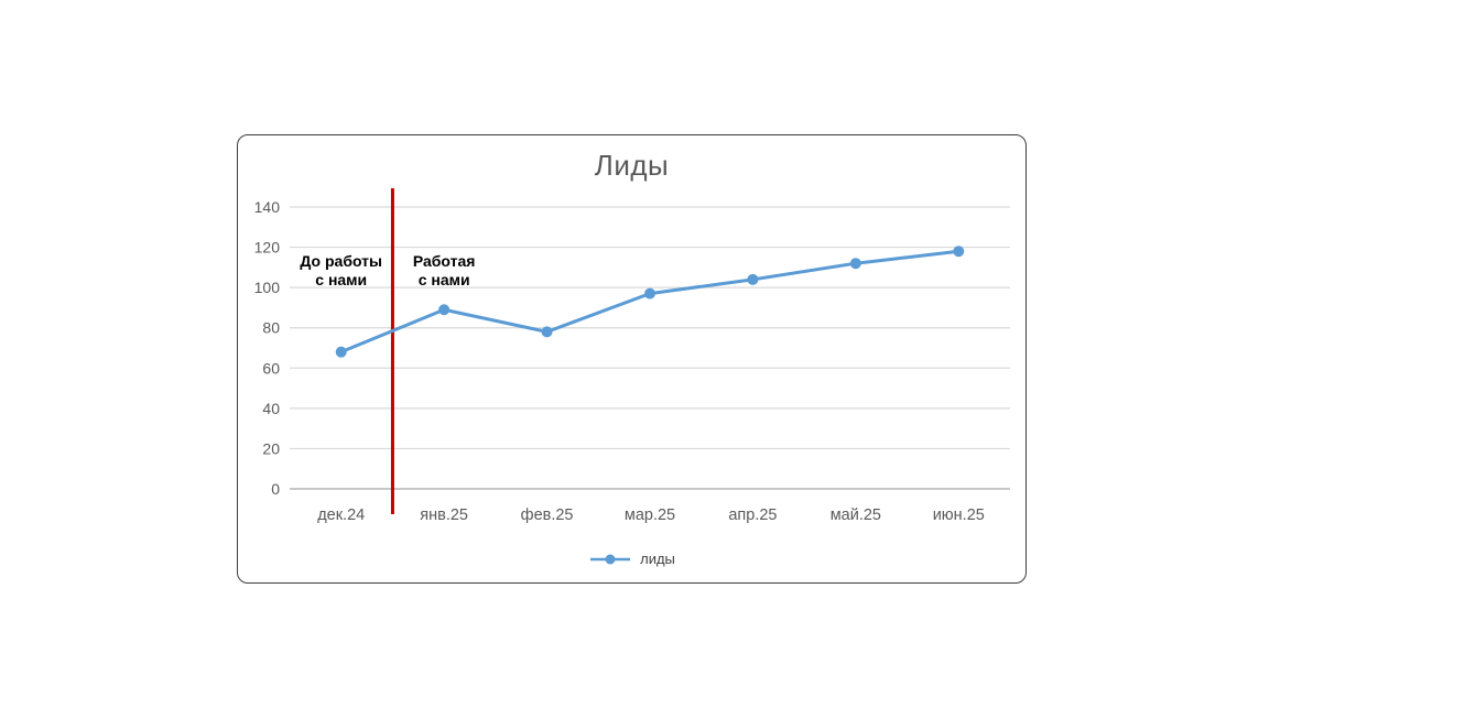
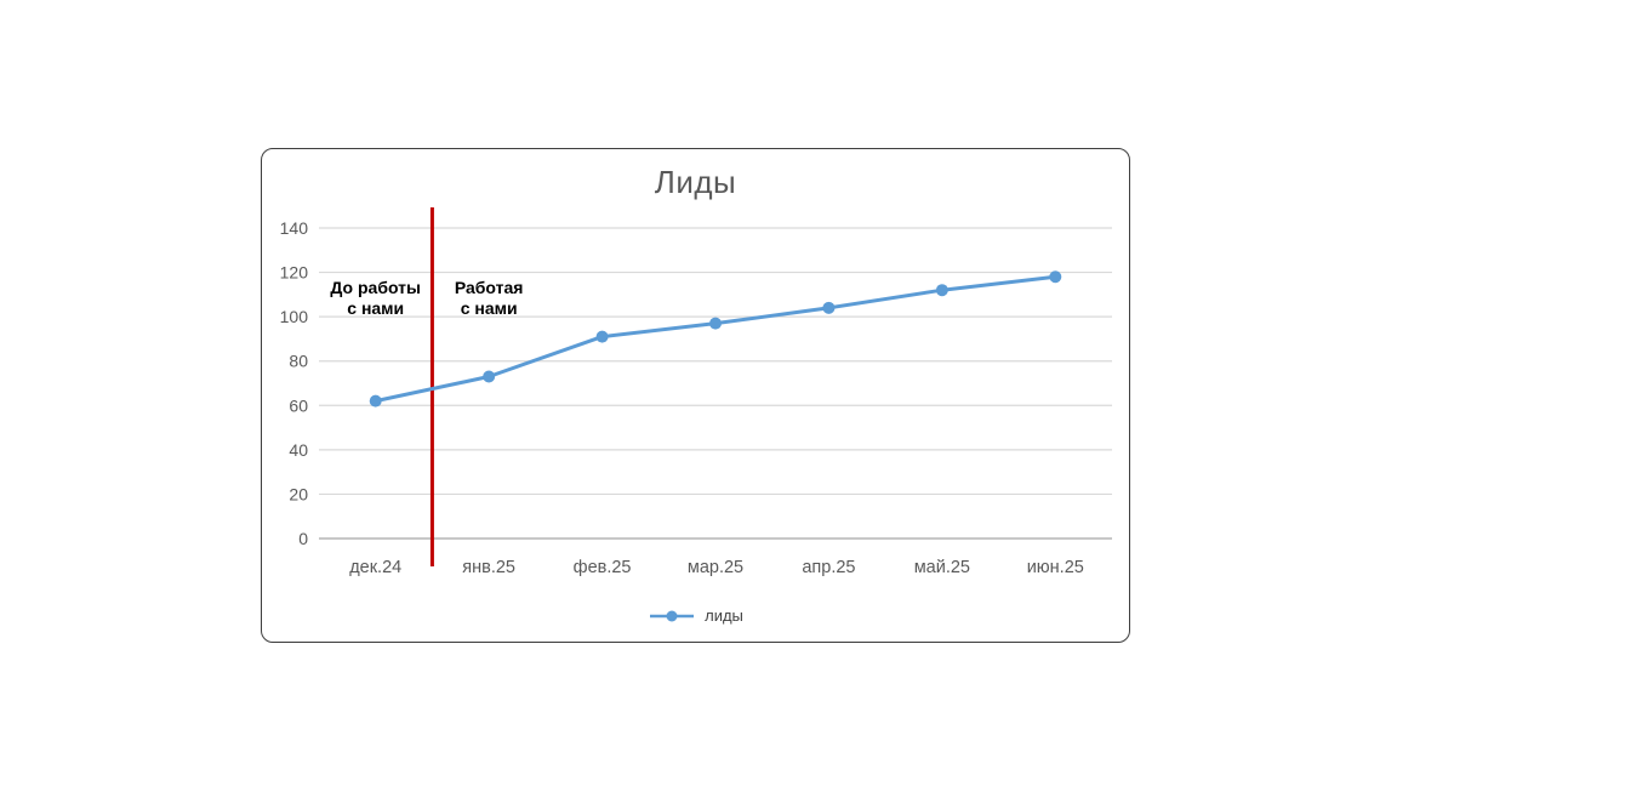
дек.24: 68 -> 62
янв.25: 89 -> 73
фев.25: 78 -> 91
